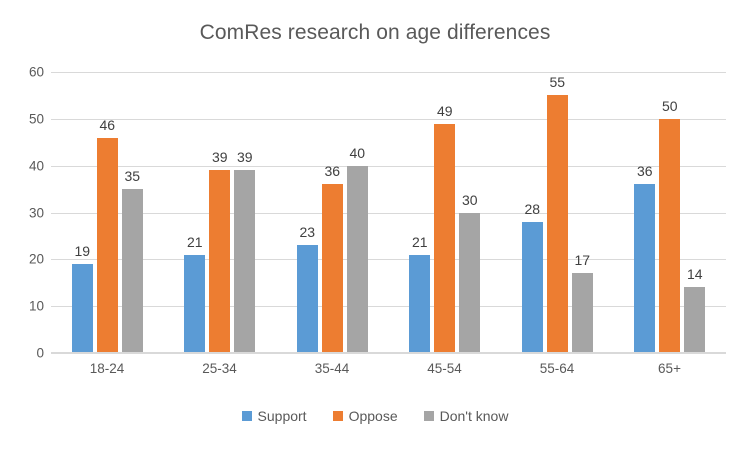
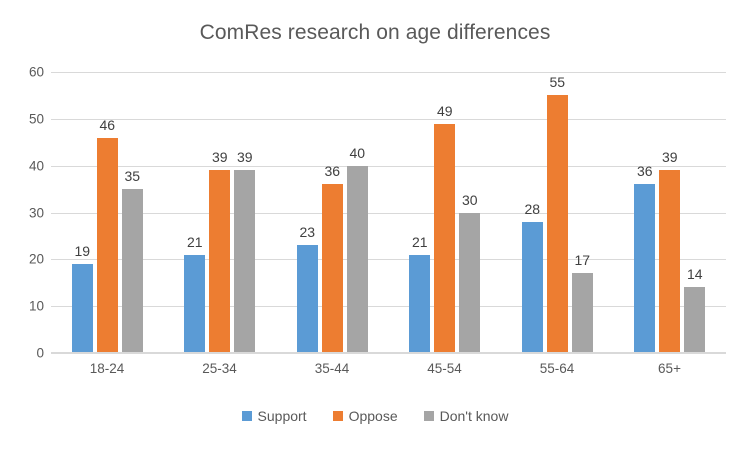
Oppose/65+: 50 -> 39
